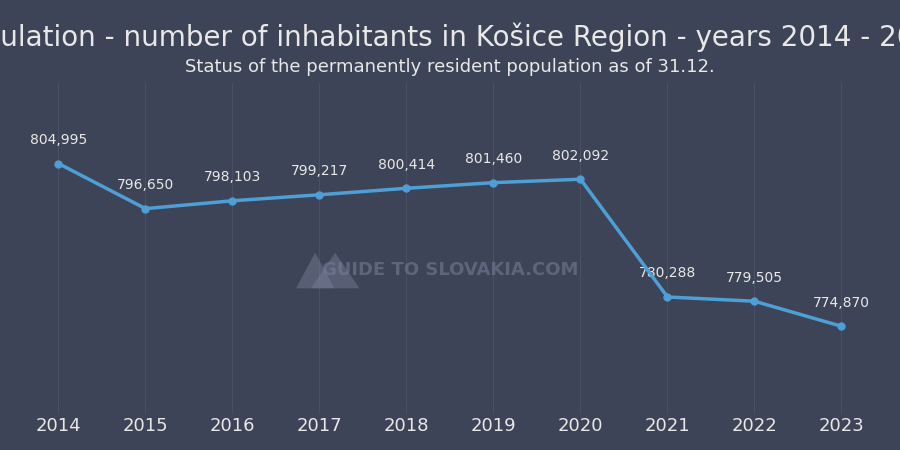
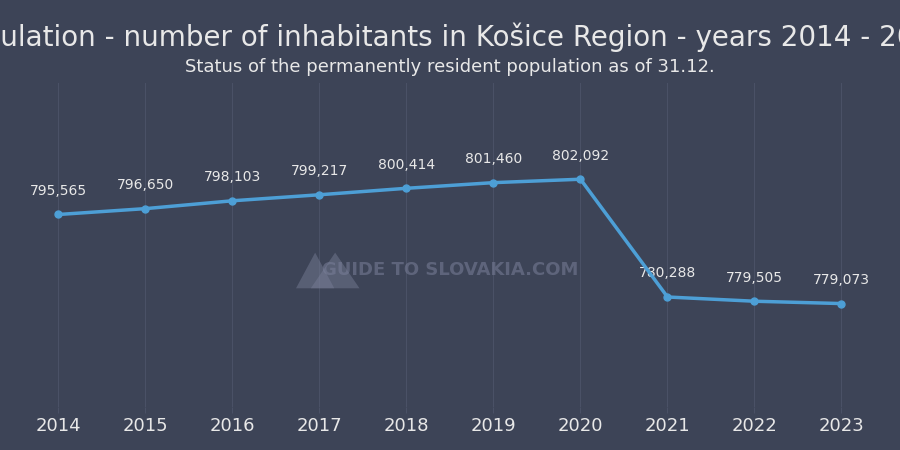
2014: 804,995 -> 795,565
2023: 774,870 -> 779,073
